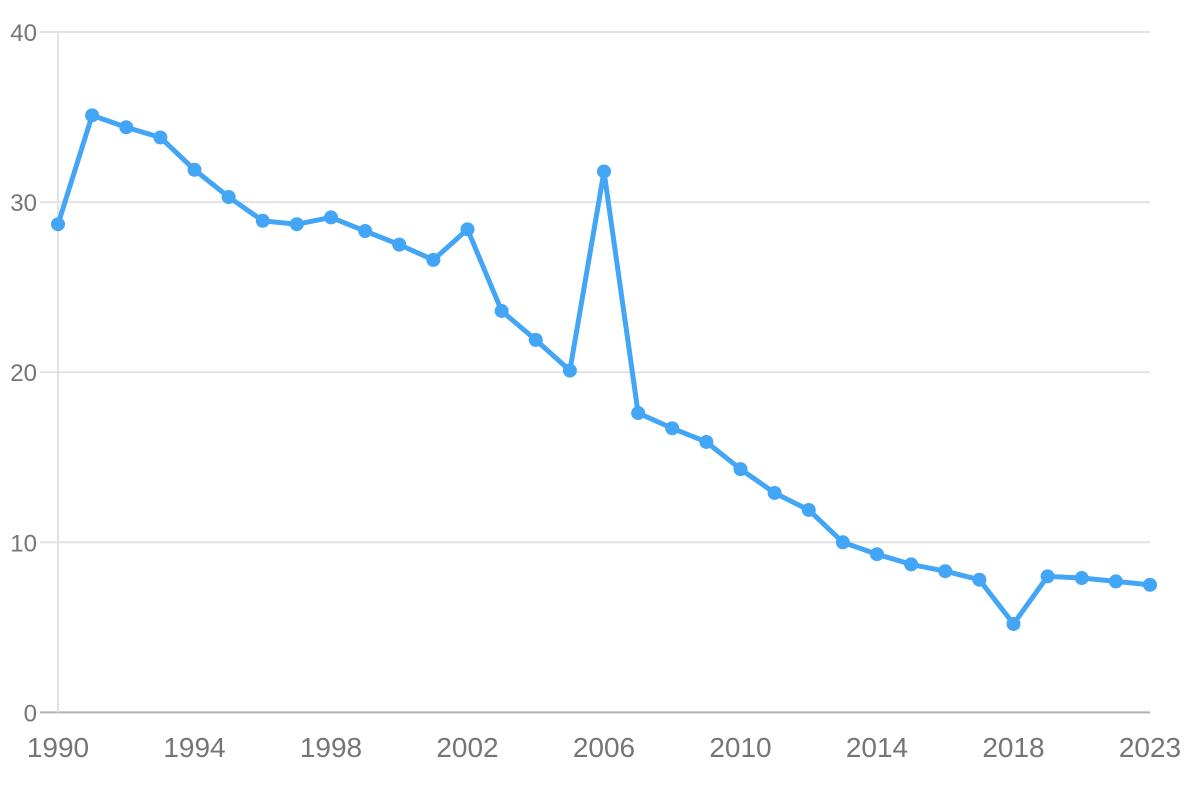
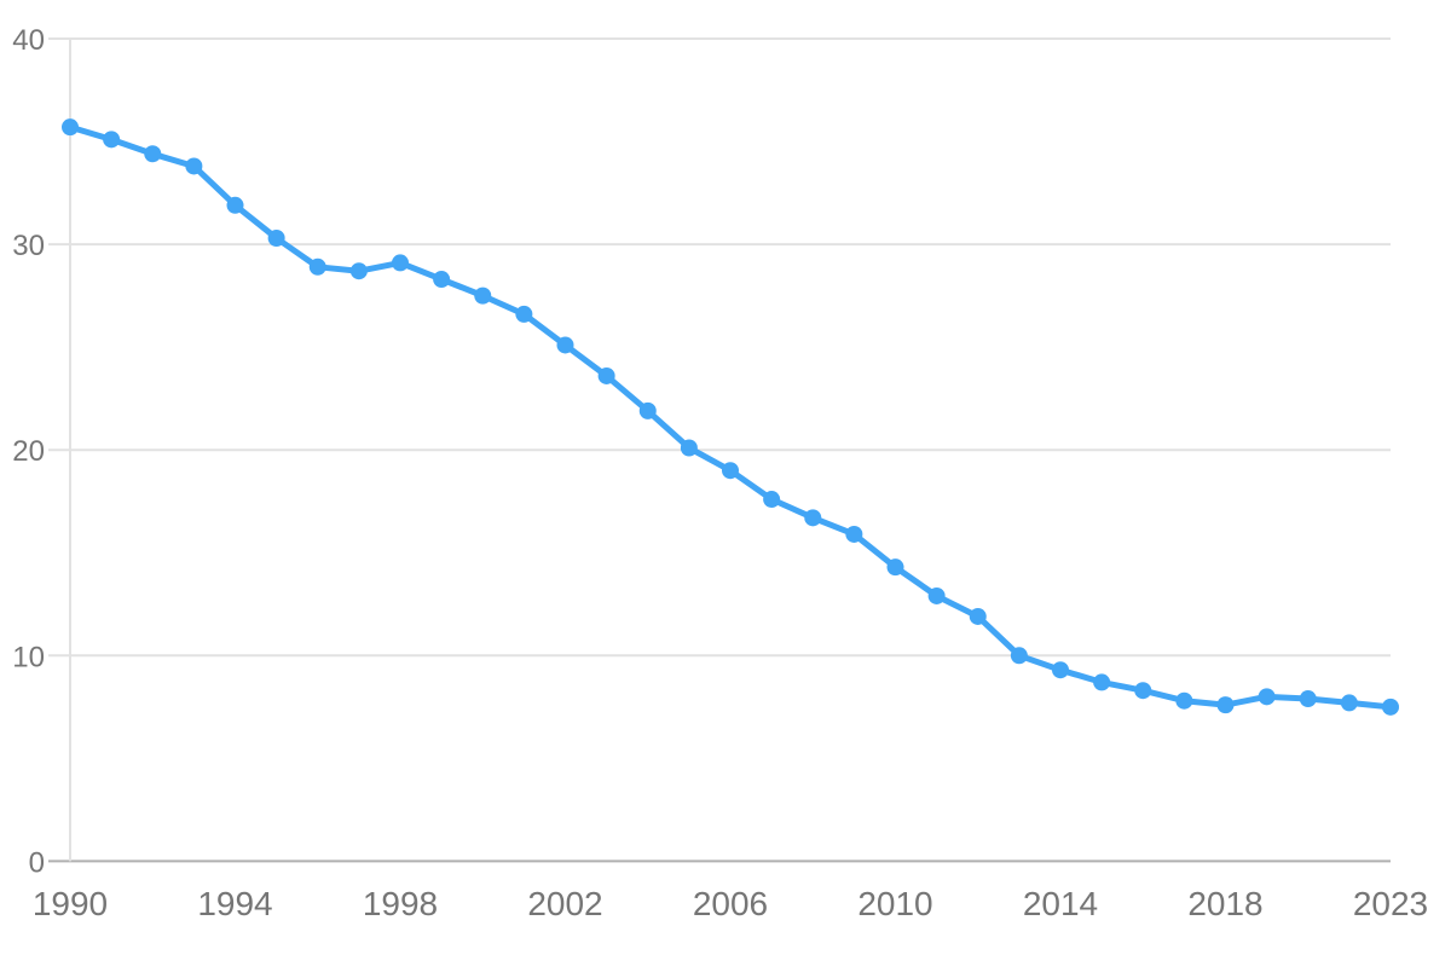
1990: 28.7 -> 35.7
2002: 28.4 -> 25.1
2006: 31.8 -> 19.0
2018: 5.2 -> 7.6
